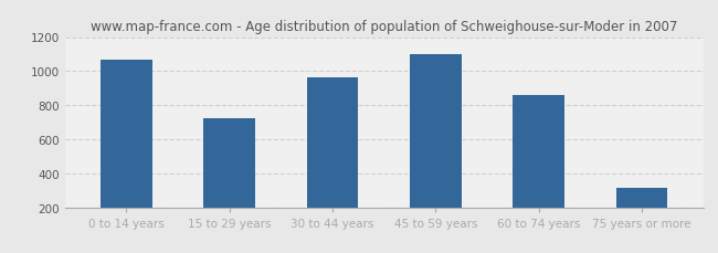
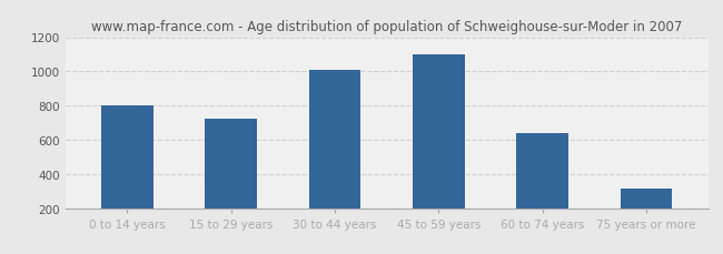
0 to 14 years: 1070 -> 800
30 to 44 years: 960 -> 1010
60 to 74 years: 860 -> 640
